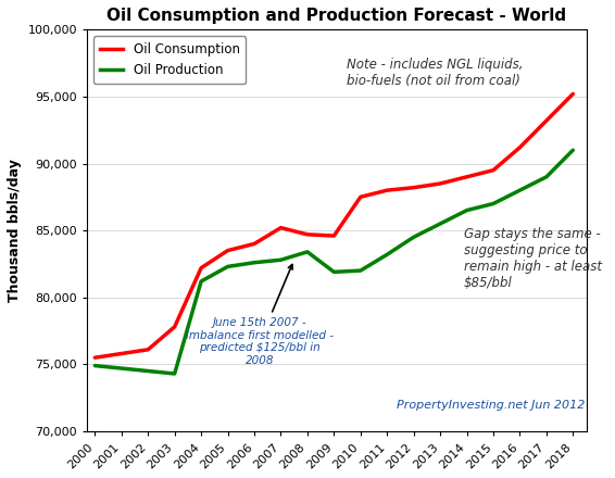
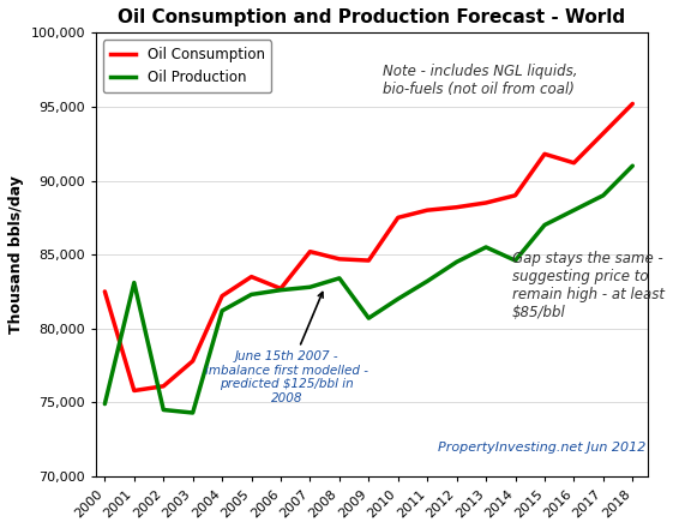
Oil Consumption/2000: 75,500 -> 82,500
Oil Production/2001: 74,700 -> 83,100
Oil Consumption/2006: 84,000 -> 82,700
Oil Production/2009: 81,900 -> 80,700
Oil Production/2014: 86,500 -> 84,600
Oil Consumption/2015: 89,500 -> 91,800
